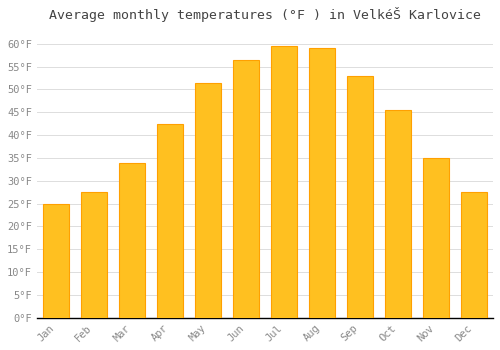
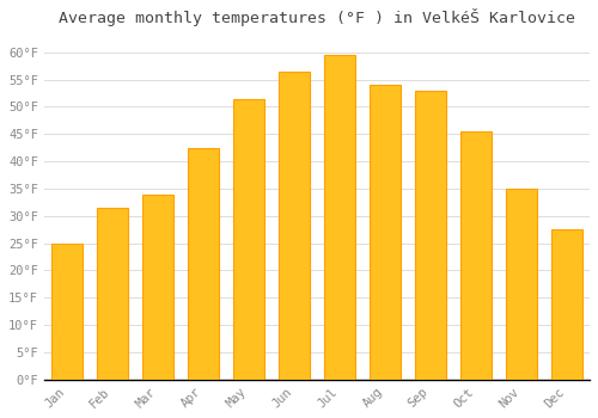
Feb: 27.5°F -> 31.5°F
Aug: 59.0°F -> 54.0°F
